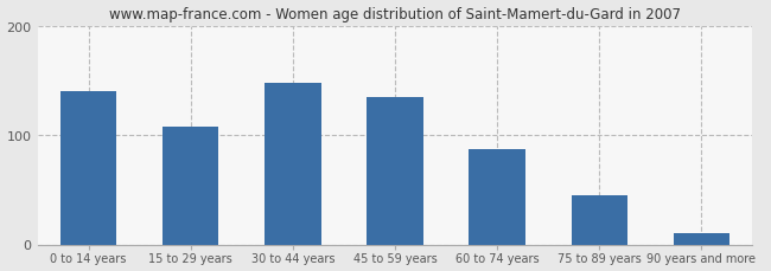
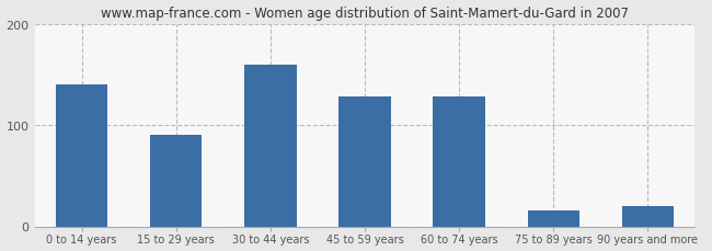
15 to 29 years: 108 -> 90
30 to 44 years: 148 -> 160
45 to 59 years: 135 -> 128
60 to 74 years: 87 -> 128
75 to 89 years: 45 -> 16
90 years and more: 10 -> 20
